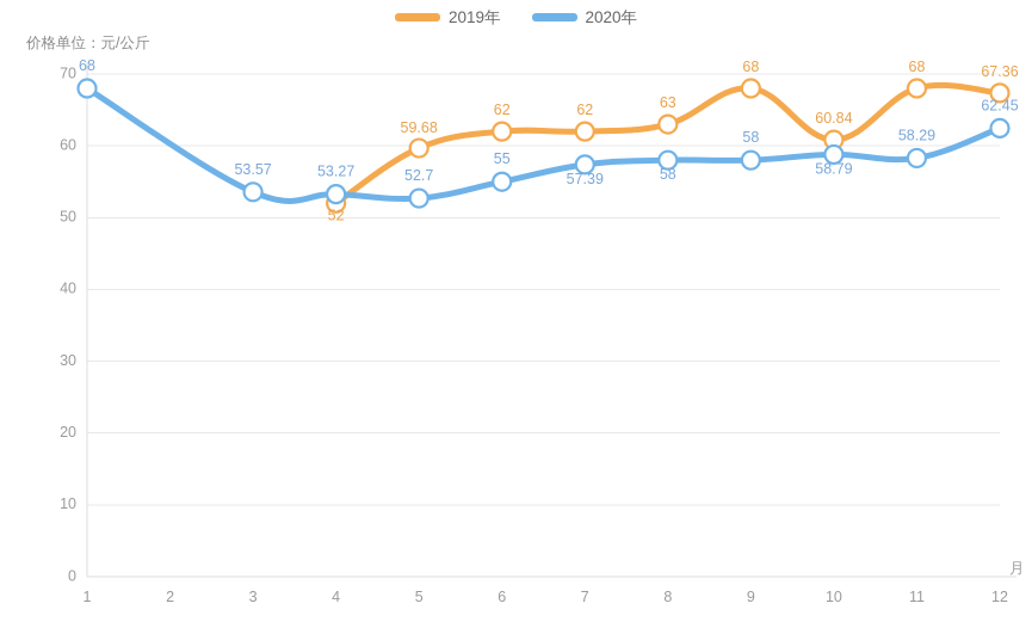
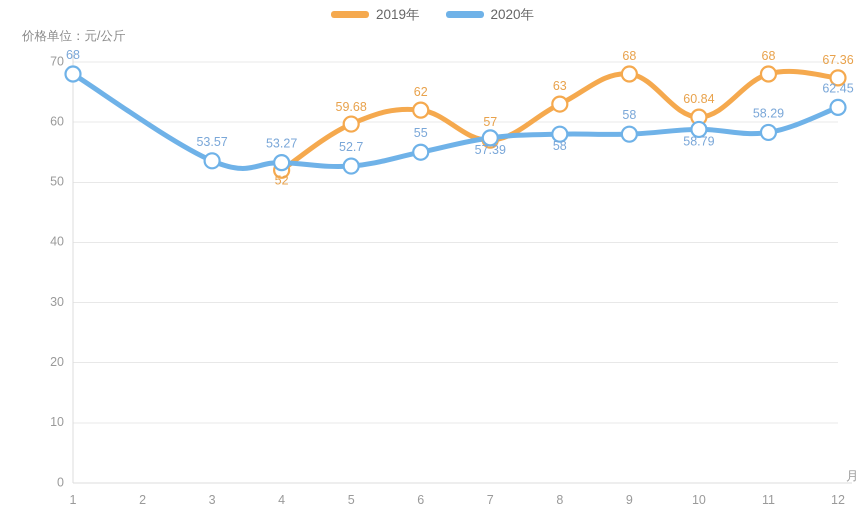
2019年/7: 62 -> 57
